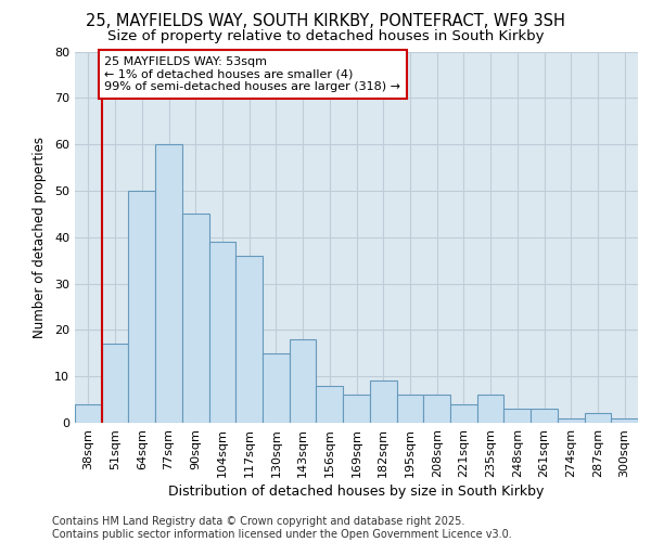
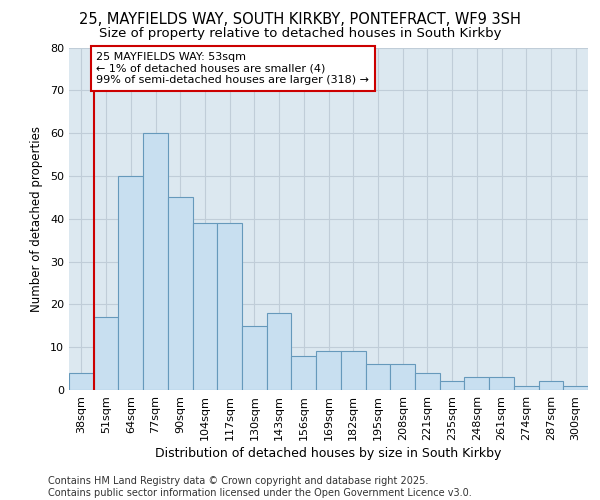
117sqm: 36 -> 39
169sqm: 6 -> 9
235sqm: 6 -> 2
